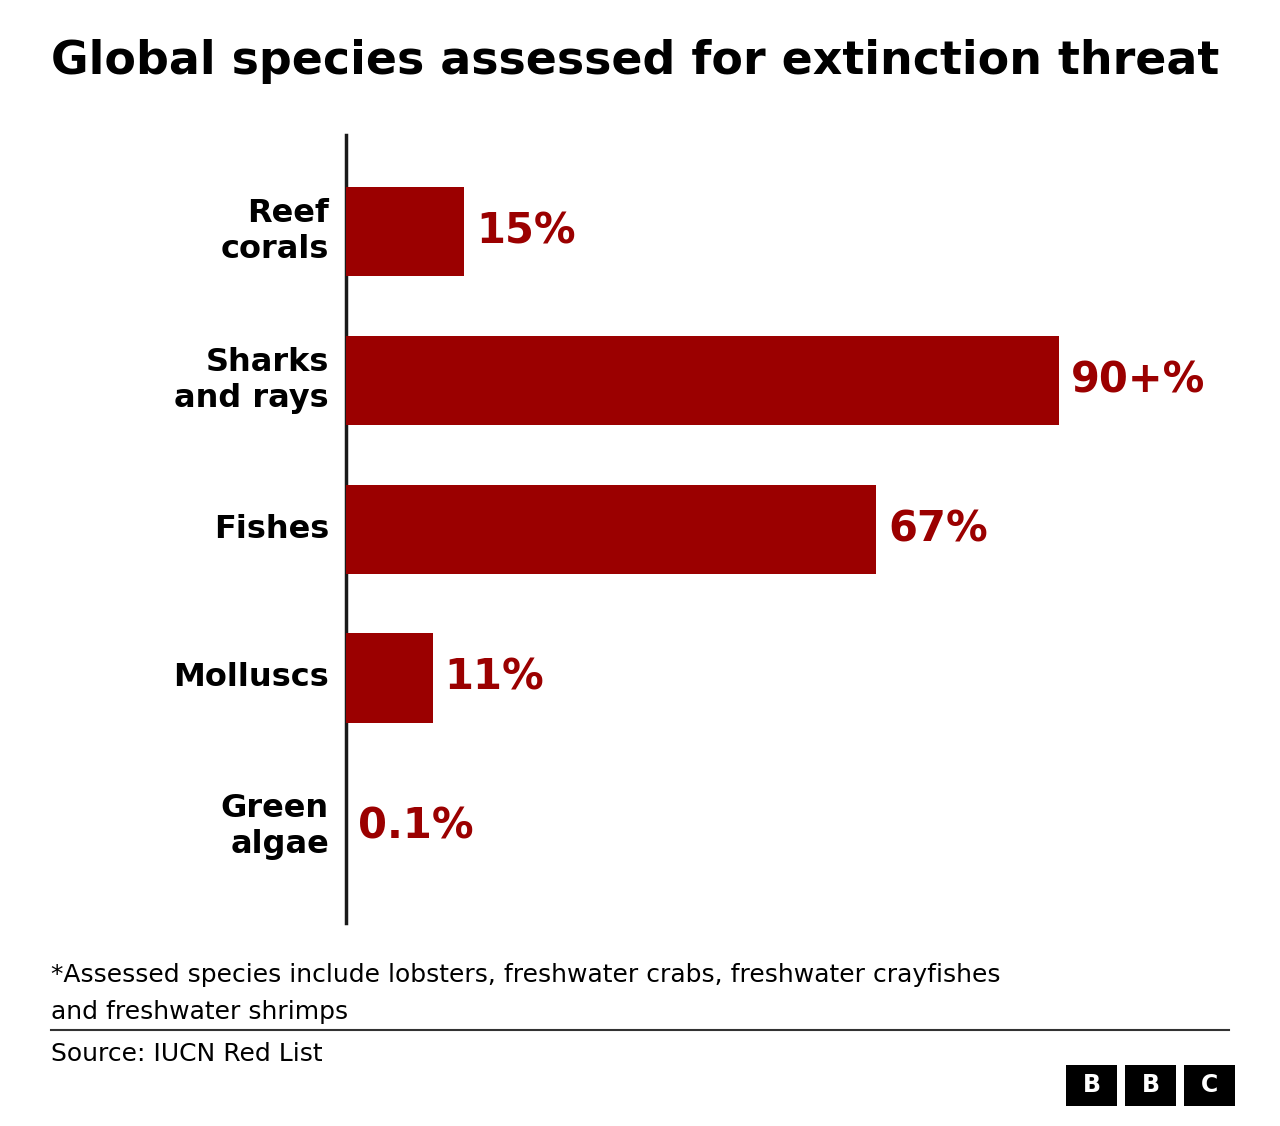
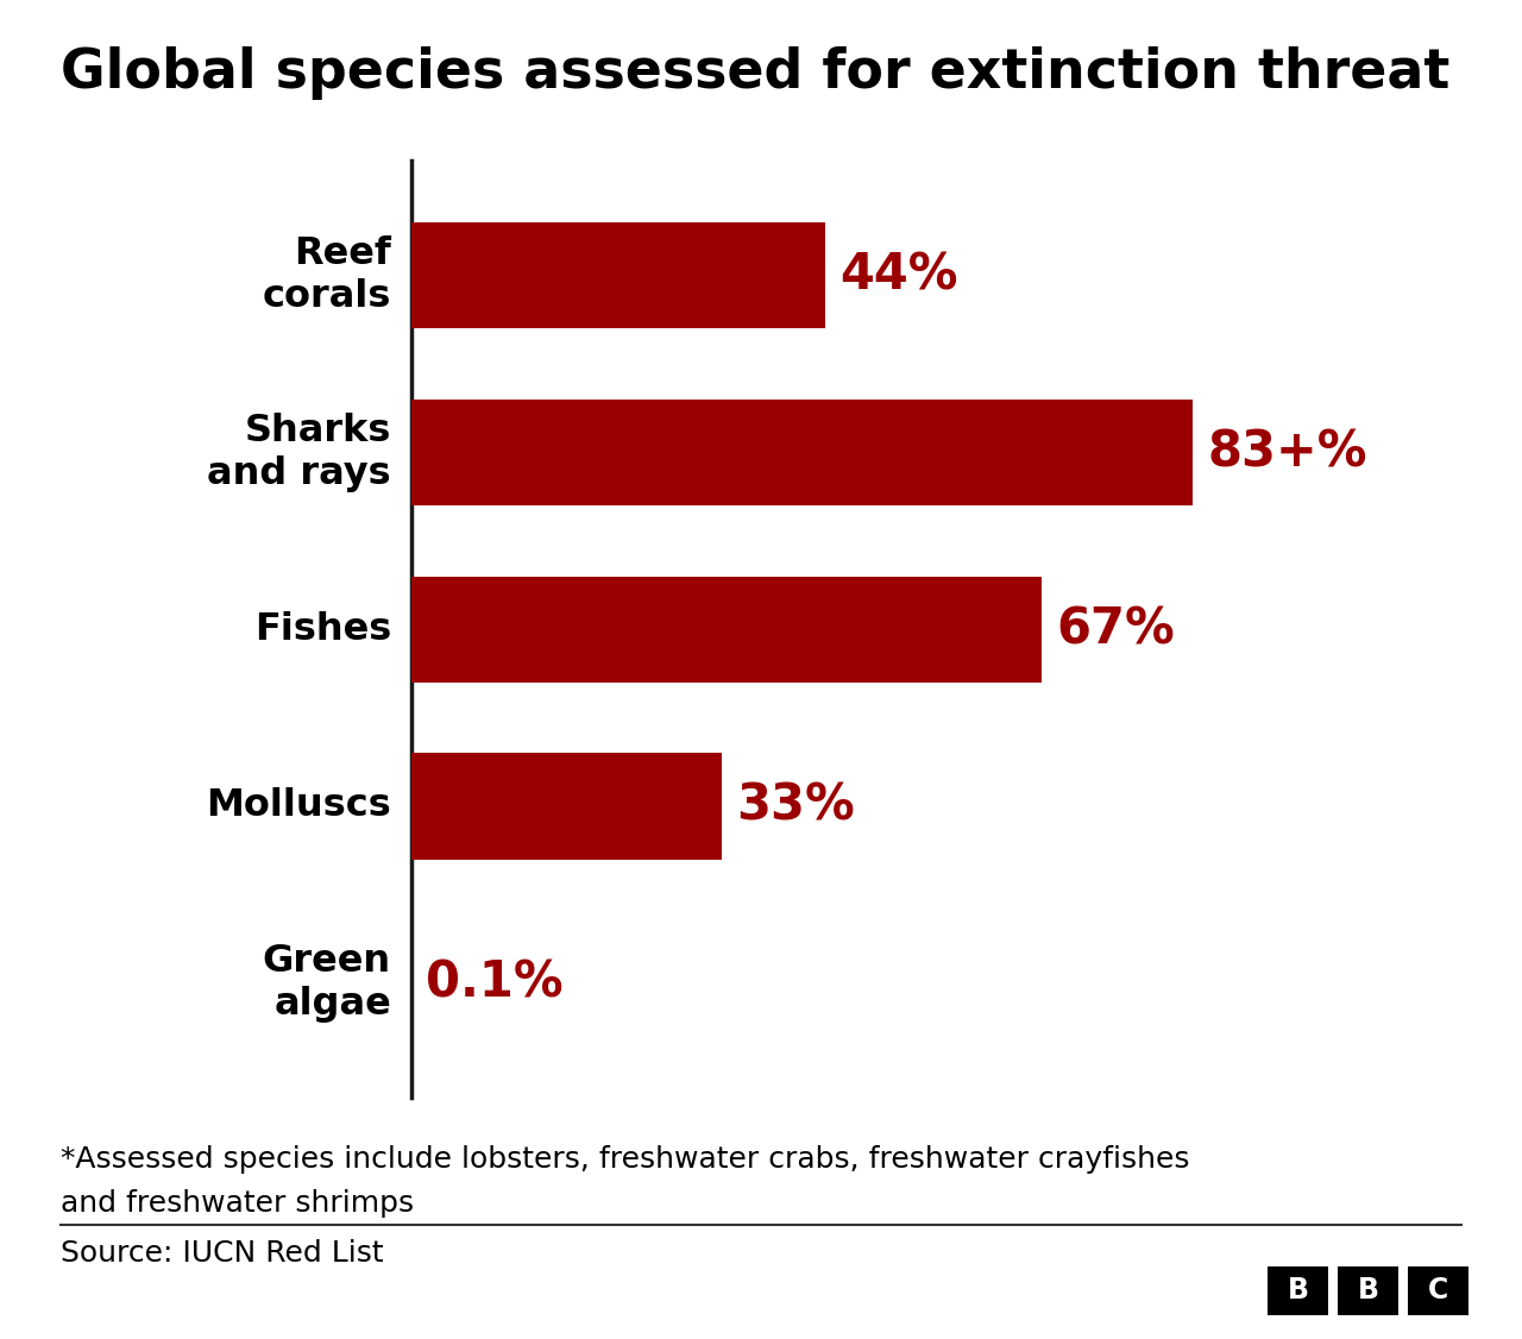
Reef corals: 15% -> 44%
Sharks and rays: 90+% -> 83+%
Molluscs: 11% -> 33%
